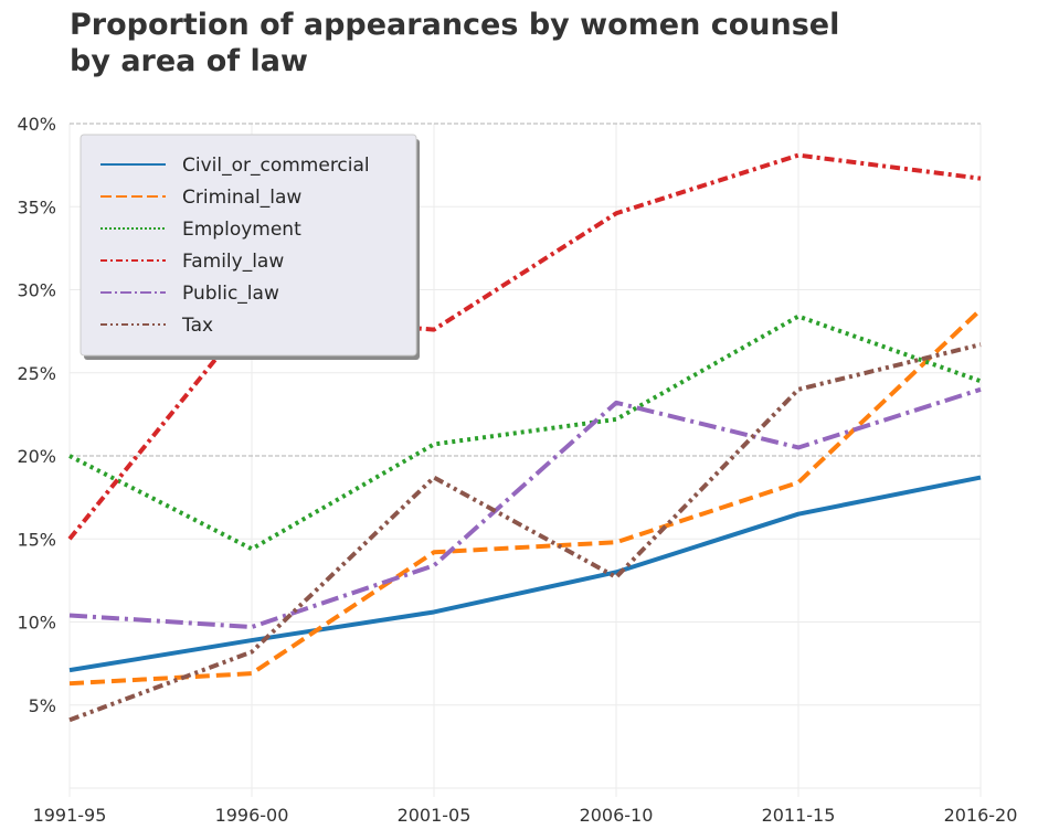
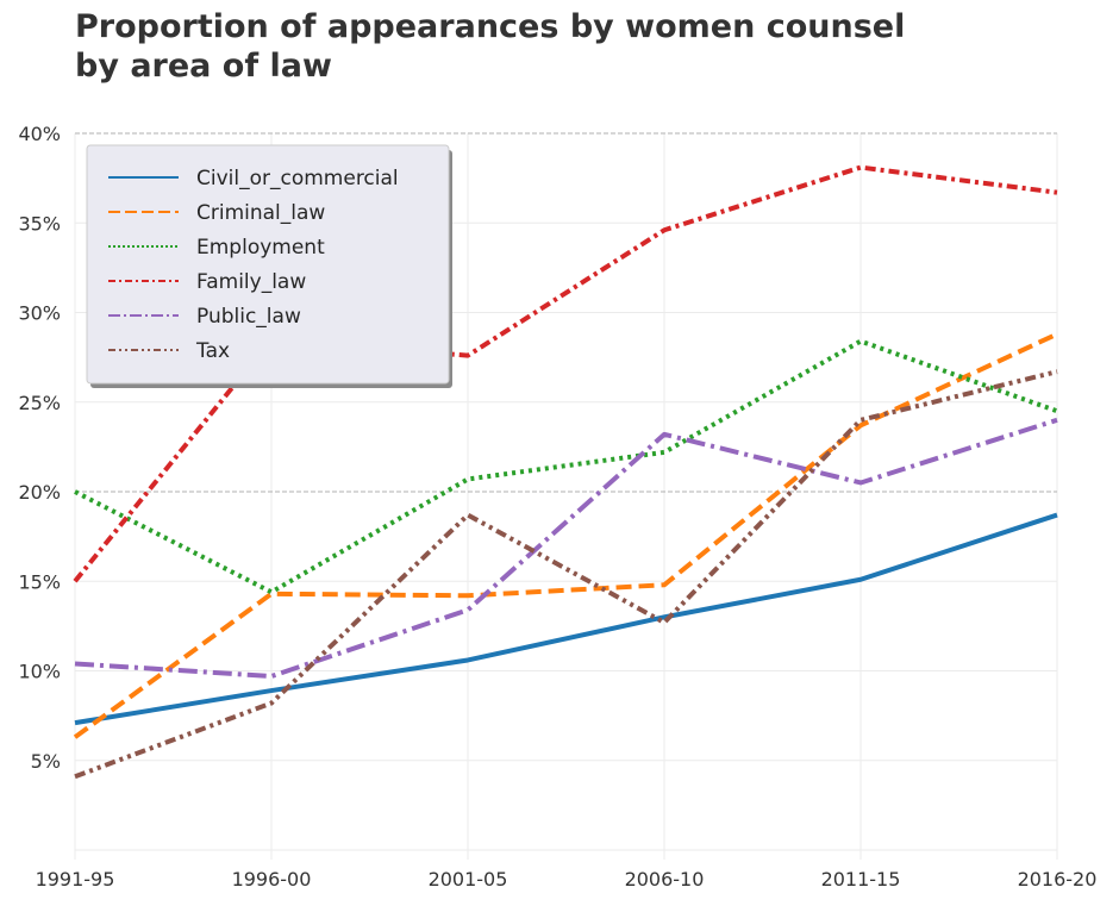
Criminal_law/1996-00: 6.9% -> 14.3%
Civil_or_commercial/2011-15: 16.5% -> 15.1%
Criminal_law/2011-15: 18.4% -> 23.7%
